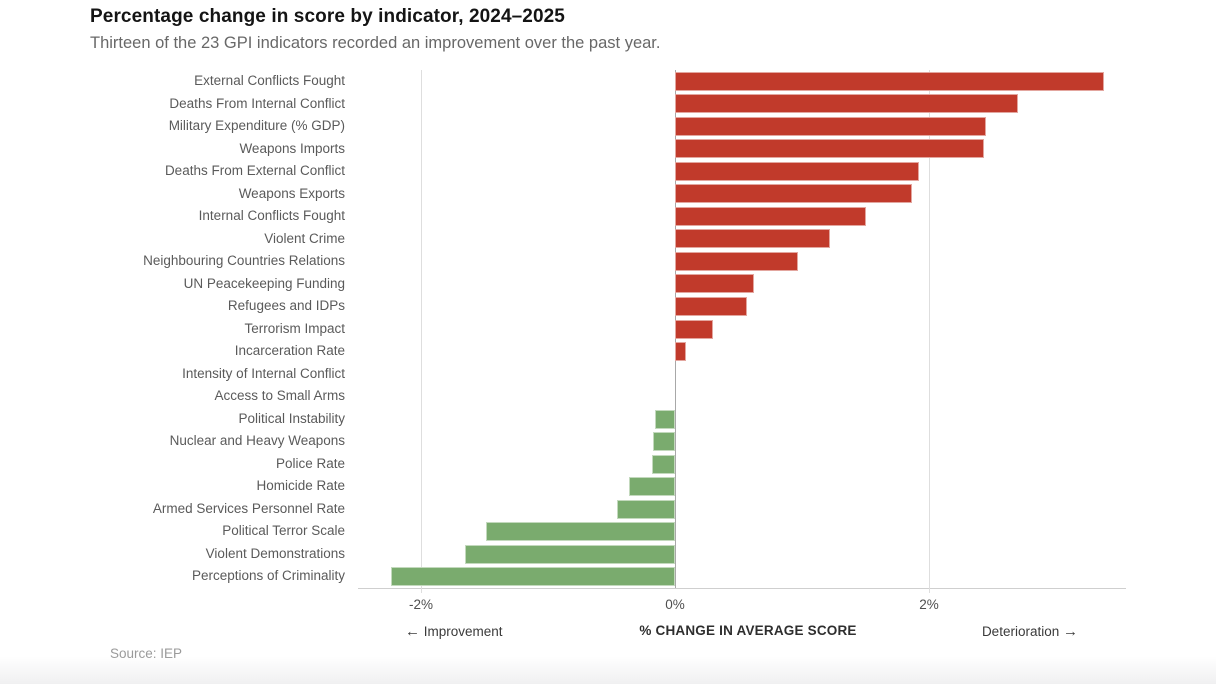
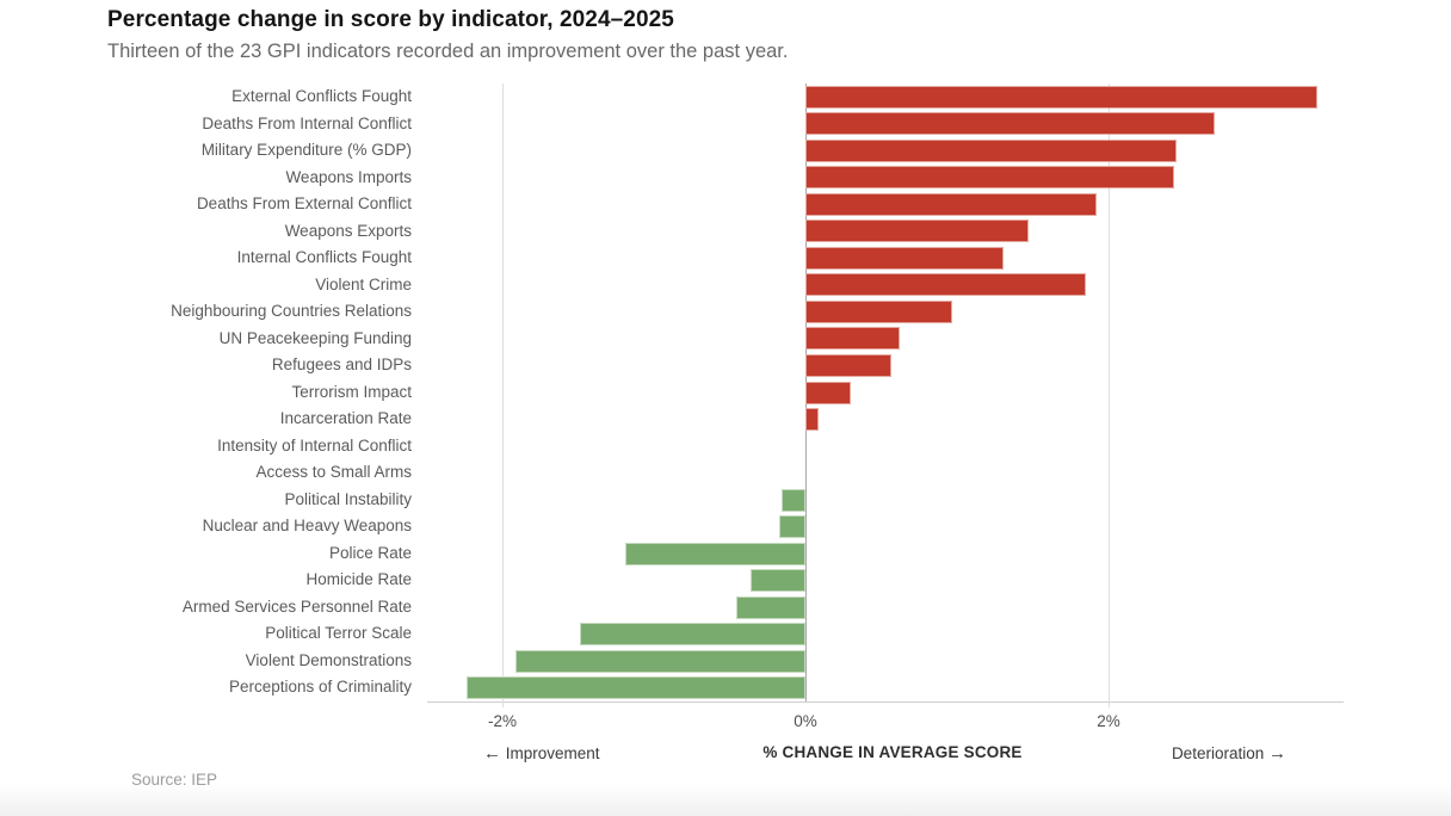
Weapons Exports: 1.87% -> 1.47%
Internal Conflicts Fought: 1.50% -> 1.31%
Violent Crime: 1.22% -> 1.85%
Police Rate: -0.18% -> -1.19%
Violent Demonstrations: -1.65% -> -1.91%
